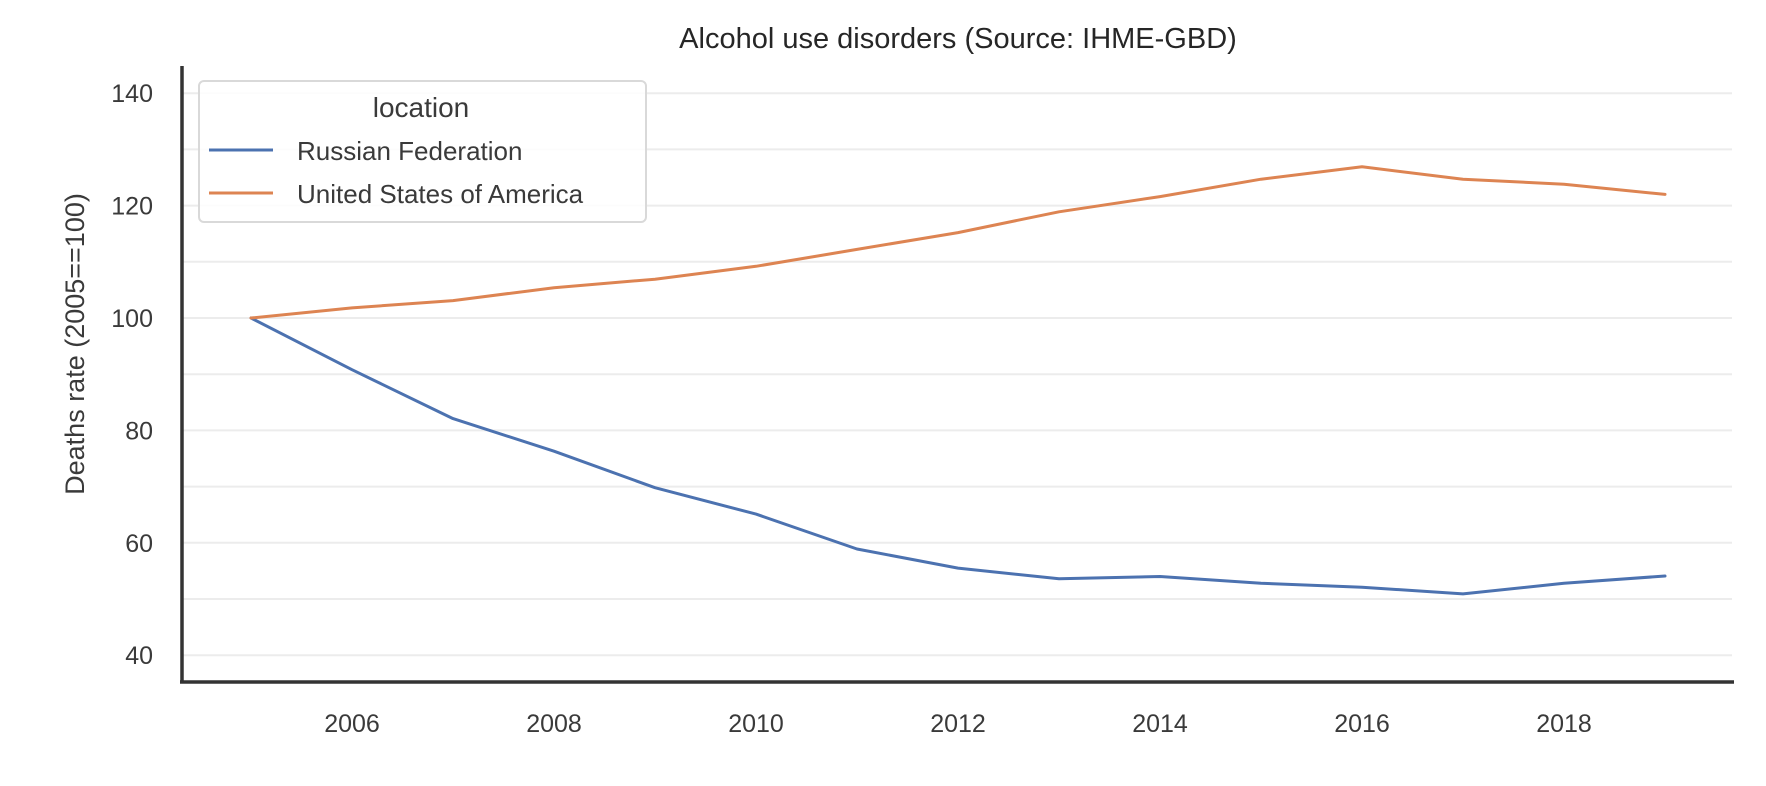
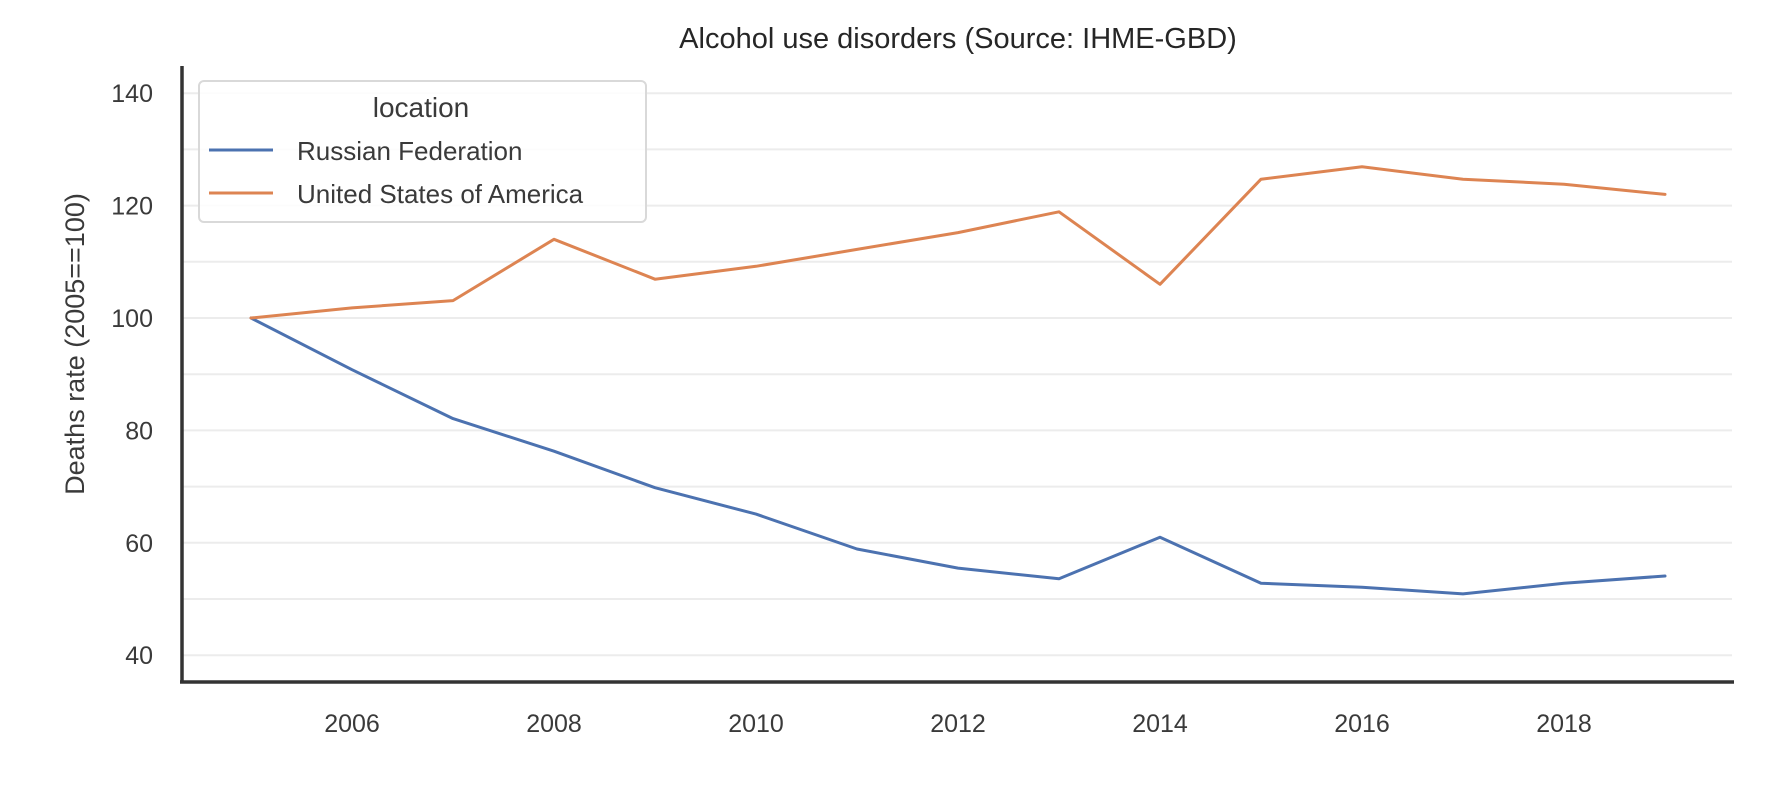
United States of America/2008: 105 -> 114
Russian Federation/2014: 54 -> 61
United States of America/2014: 122 -> 106
